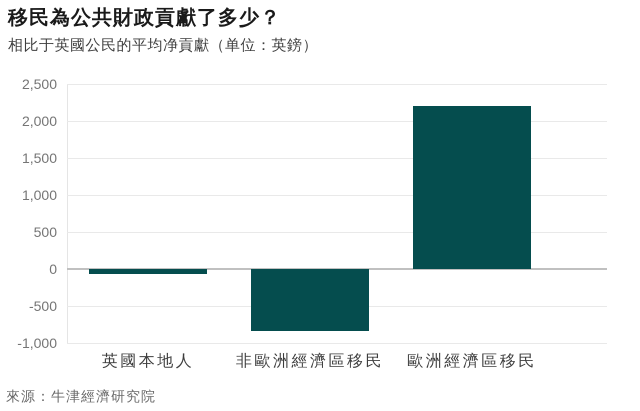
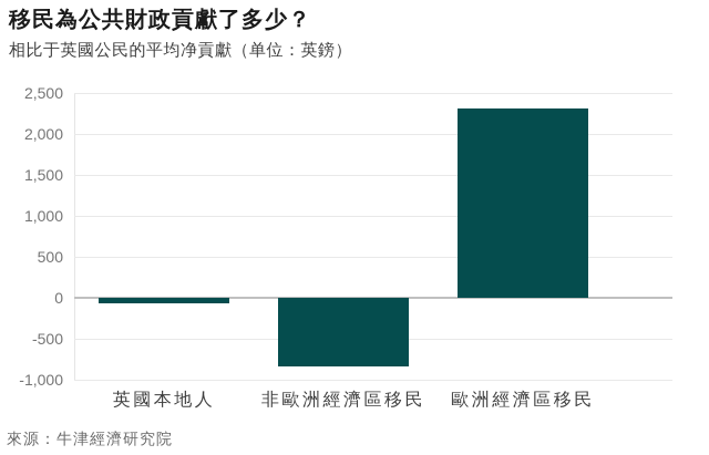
歐洲經濟區移民: 2200 -> 2300
